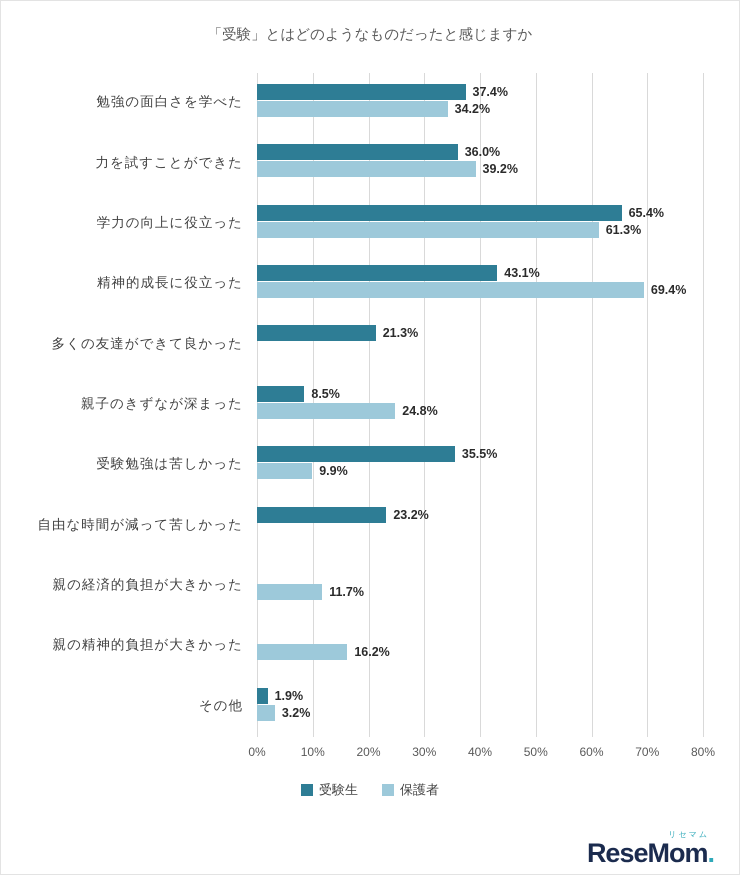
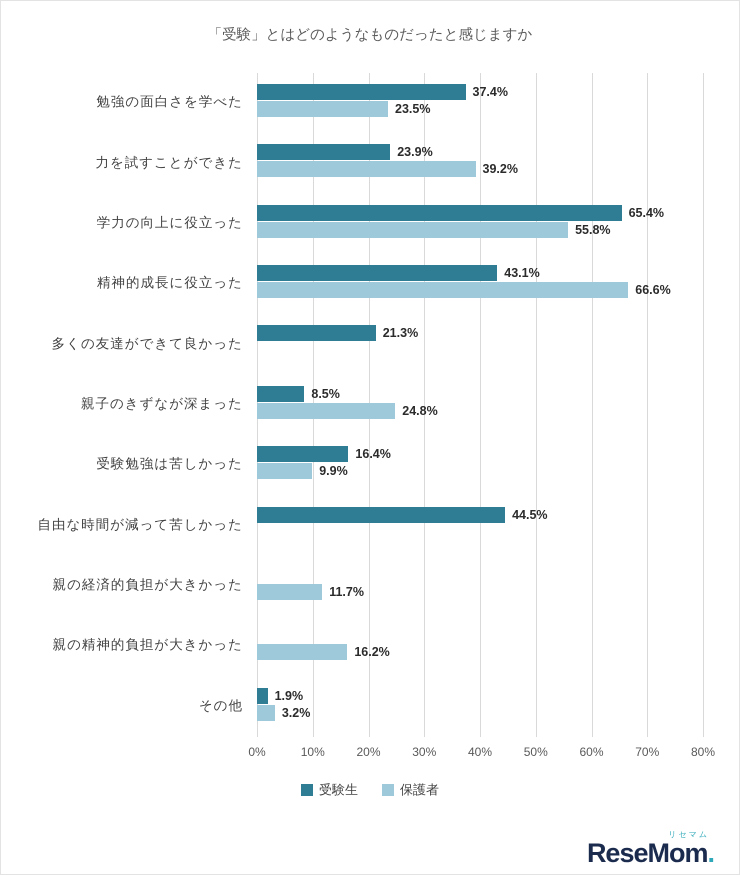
保護者/勉強の面白さを学べた: 34.2% -> 23.5%
受験生/力を試すことができた: 36.0% -> 23.9%
保護者/学力の向上に役立った: 61.3% -> 55.8%
保護者/精神的成長に役立った: 69.4% -> 66.6%
受験生/受験勉強は苦しかった: 35.5% -> 16.4%
受験生/自由な時間が減って苦しかった: 23.2% -> 44.5%
